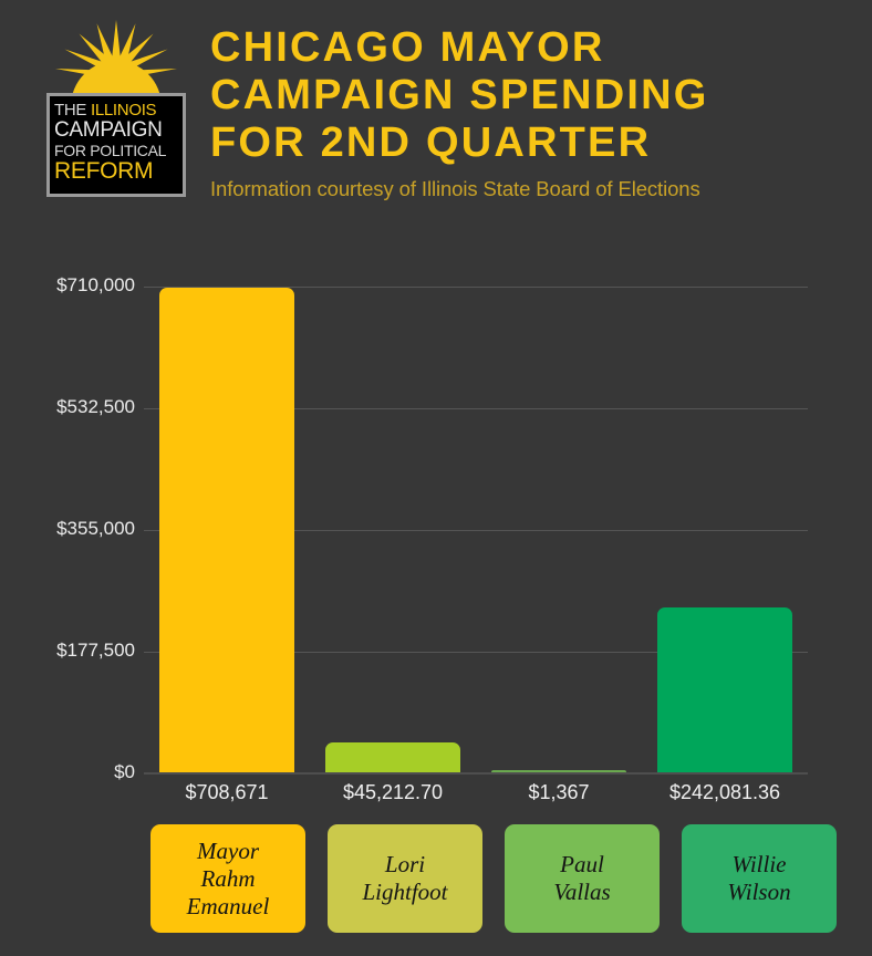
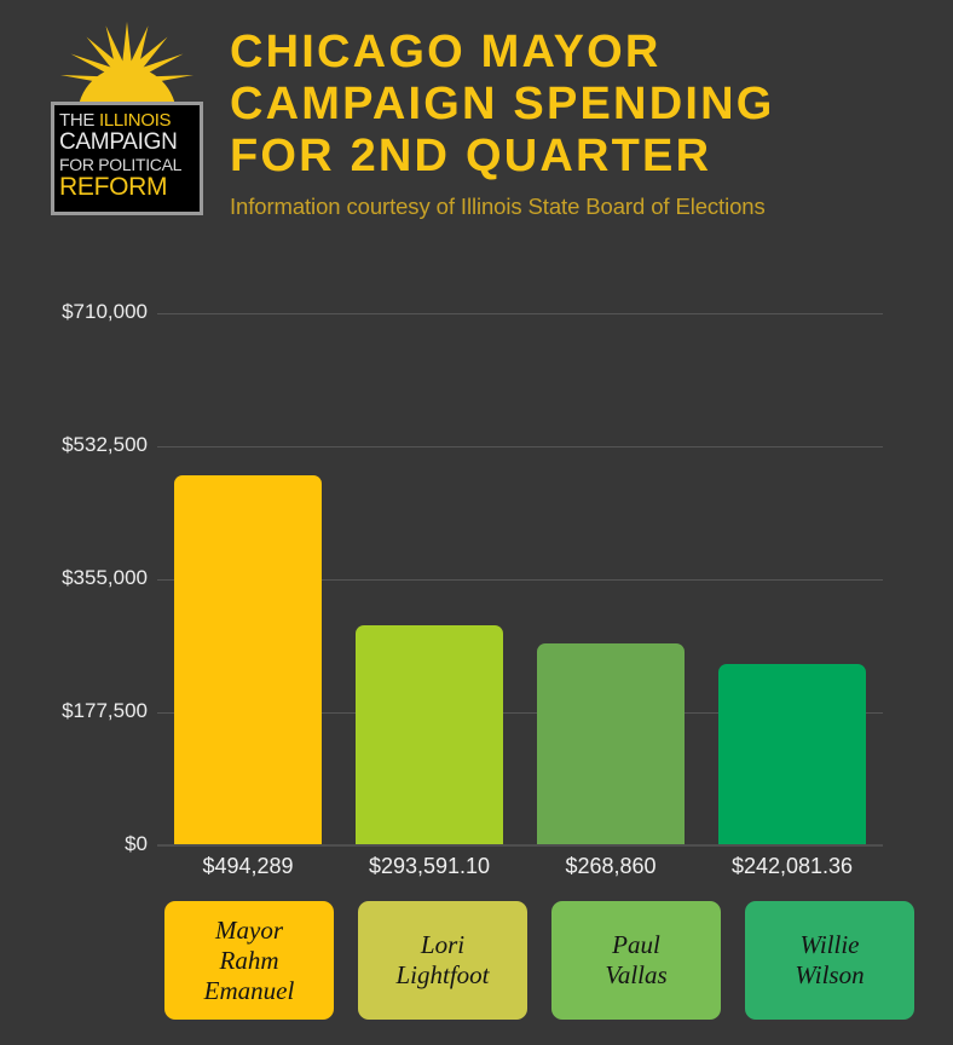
Mayor Rahm Emanuel: $708,671 -> $494,289
Lori Lightfoot: $45,212.70 -> $293,591.10
Paul Vallas: $1,367 -> $268,860
